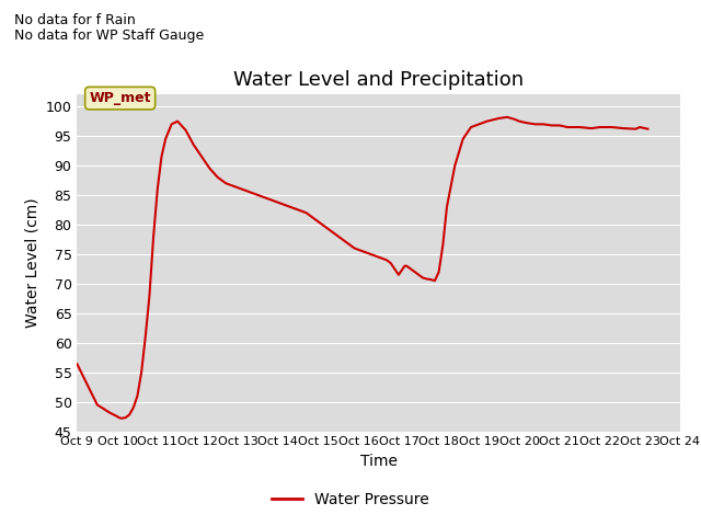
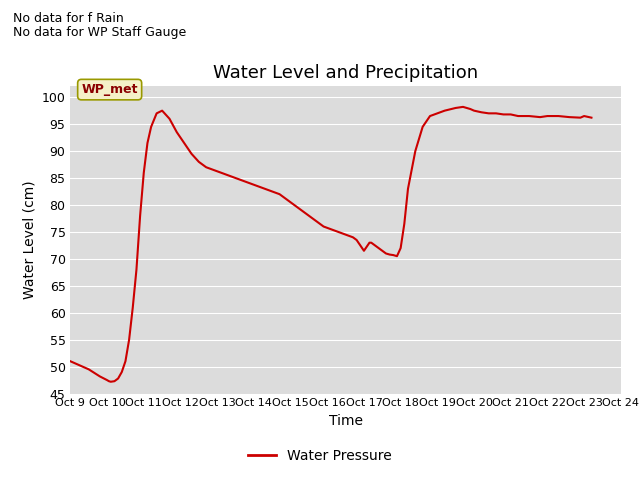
Oct 9: 56.4 -> 51.0
